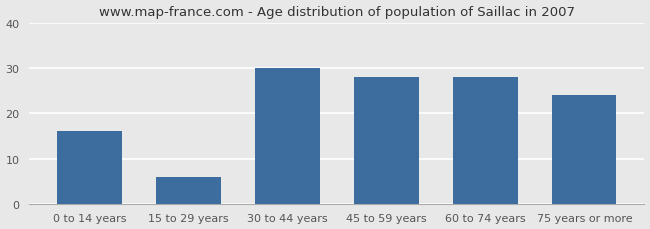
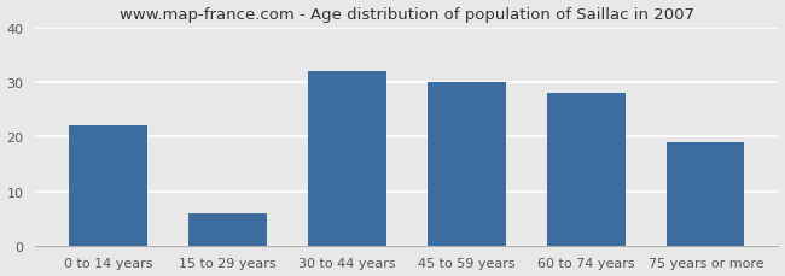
0 to 14 years: 16 -> 22
30 to 44 years: 30 -> 32
45 to 59 years: 28 -> 30
75 years or more: 24 -> 19
